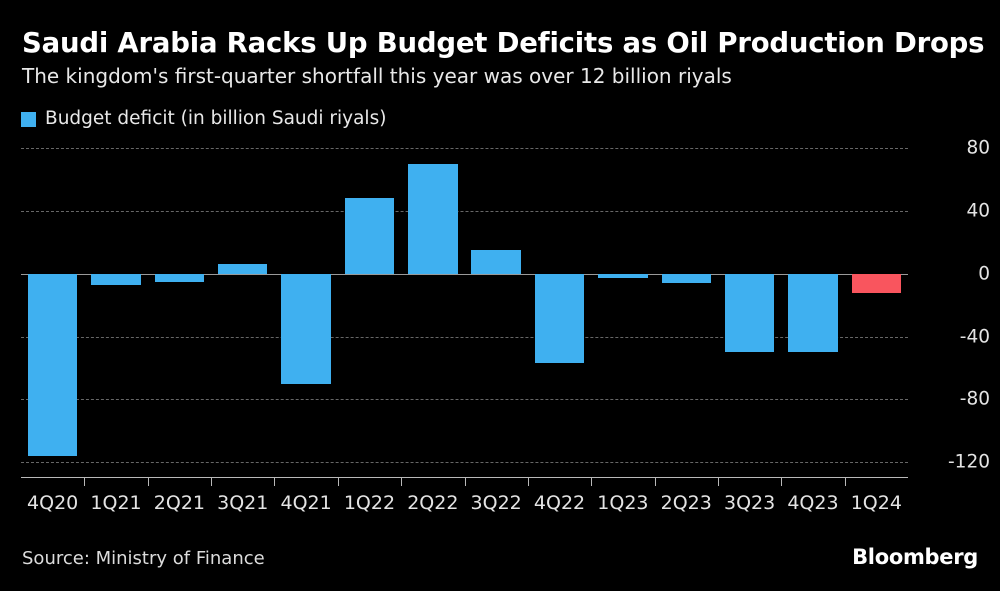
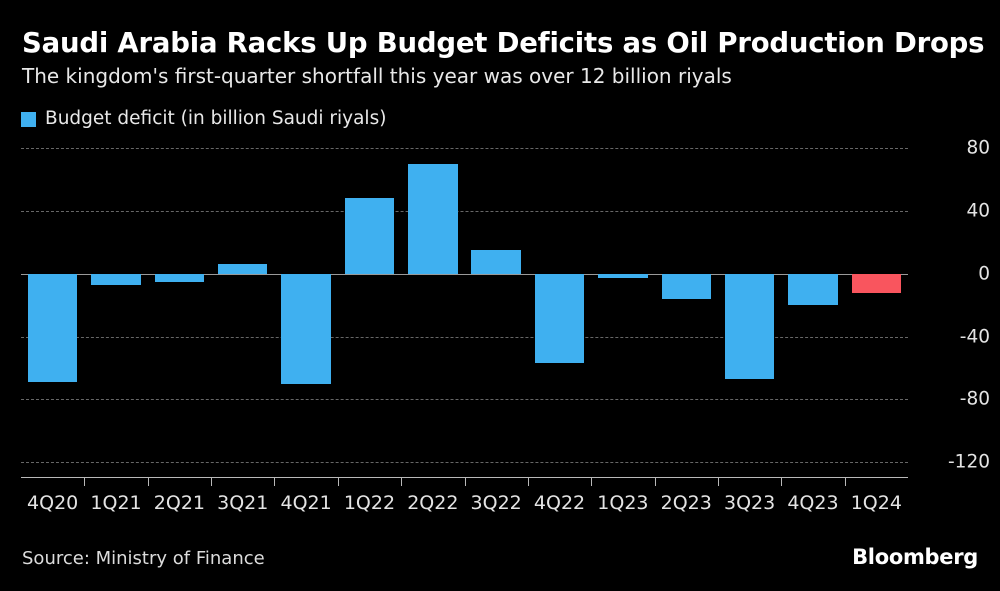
4Q20: -116 -> -69
2Q23: -6 -> -16
3Q23: -50 -> -67
4Q23: -50 -> -20
